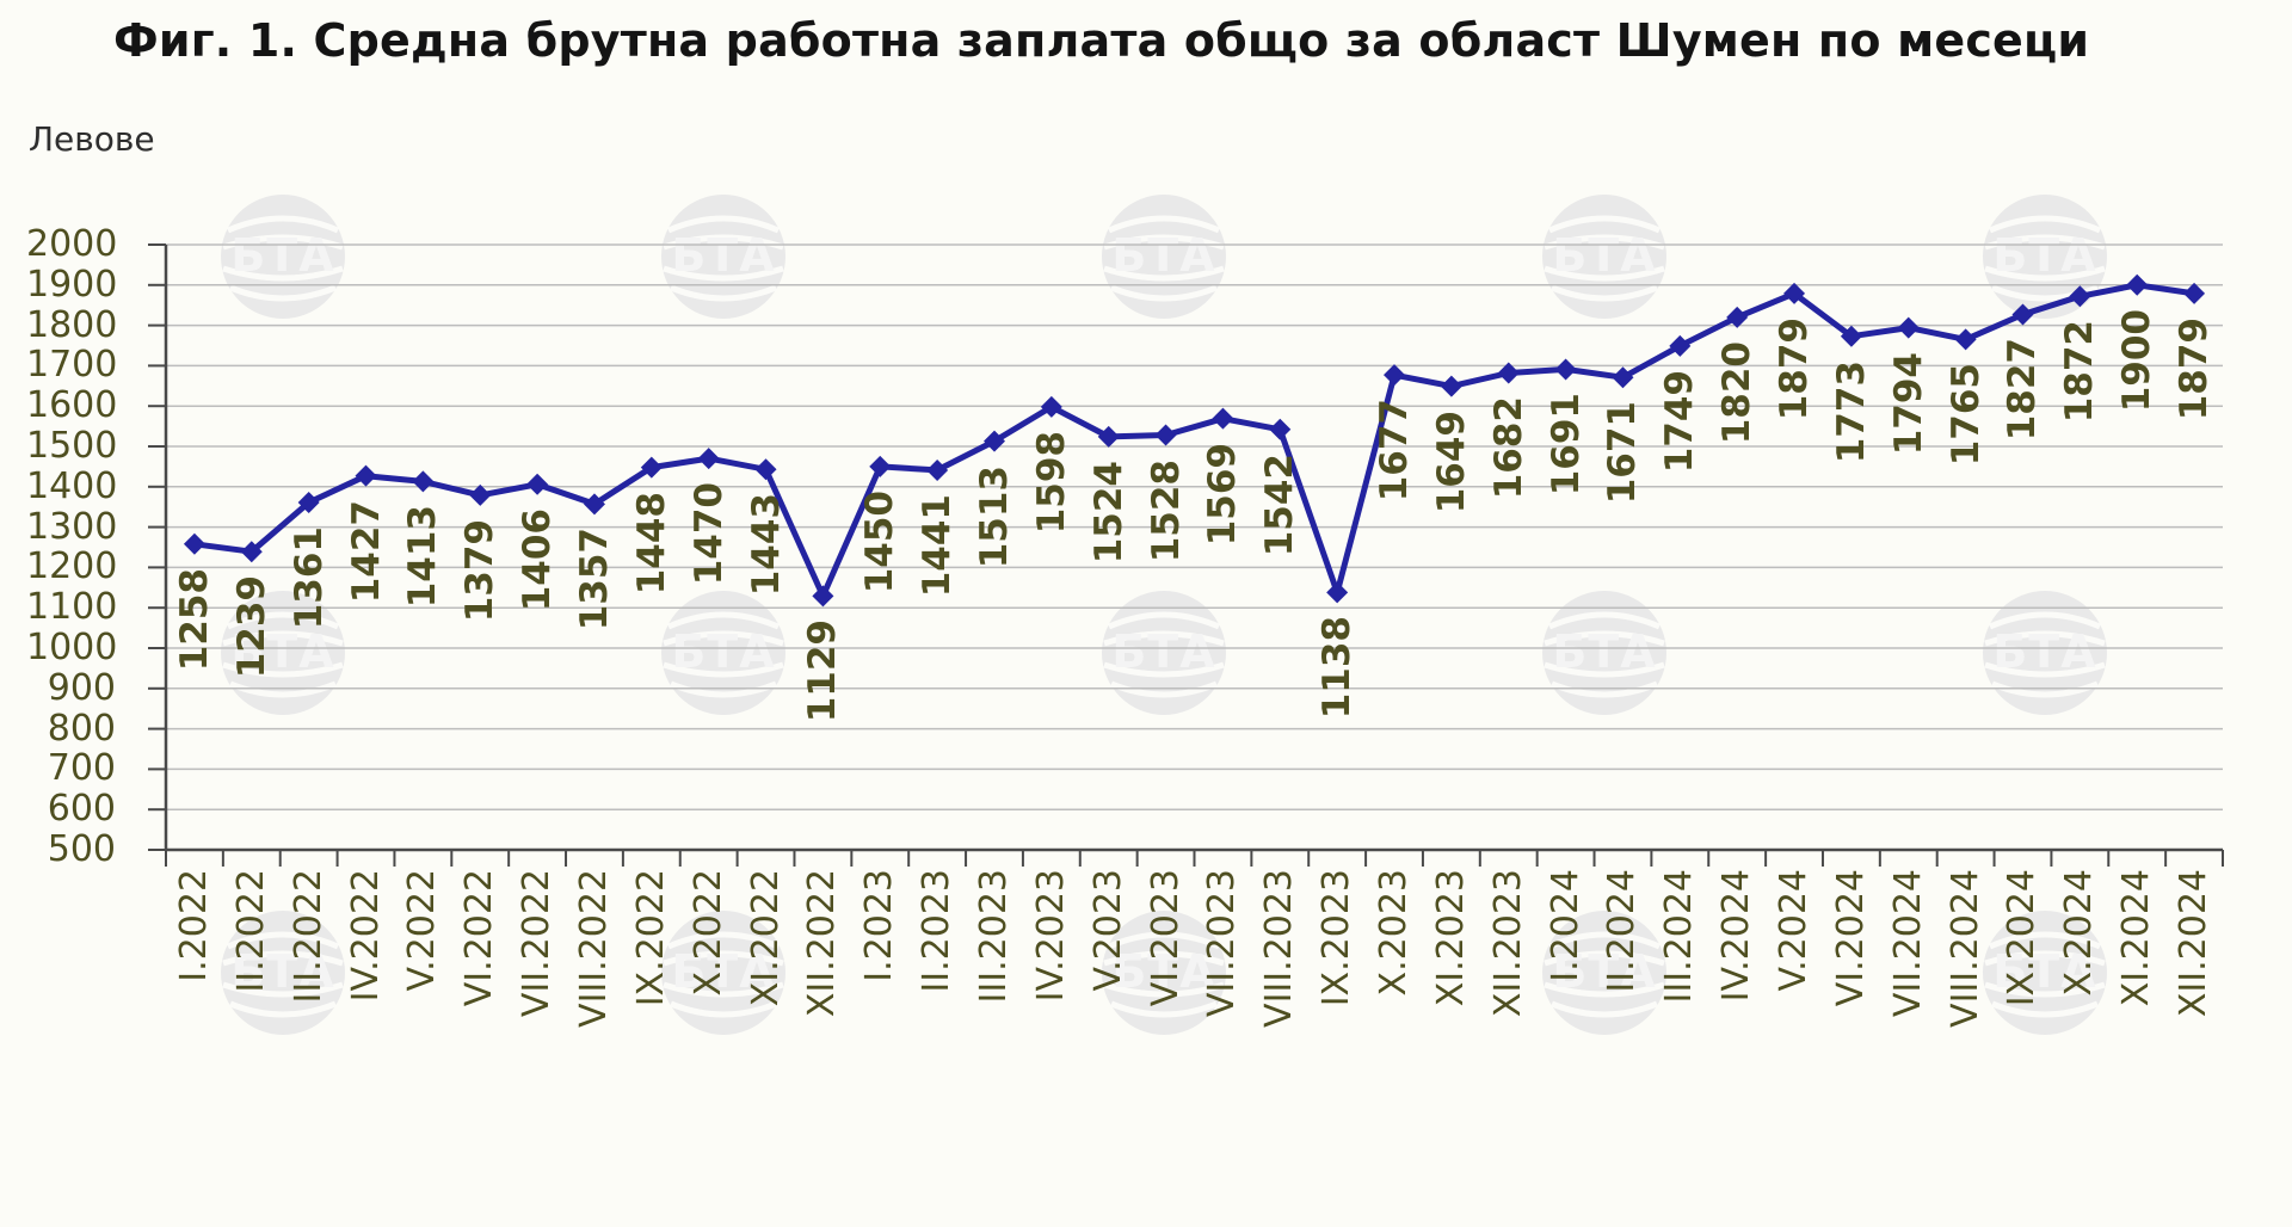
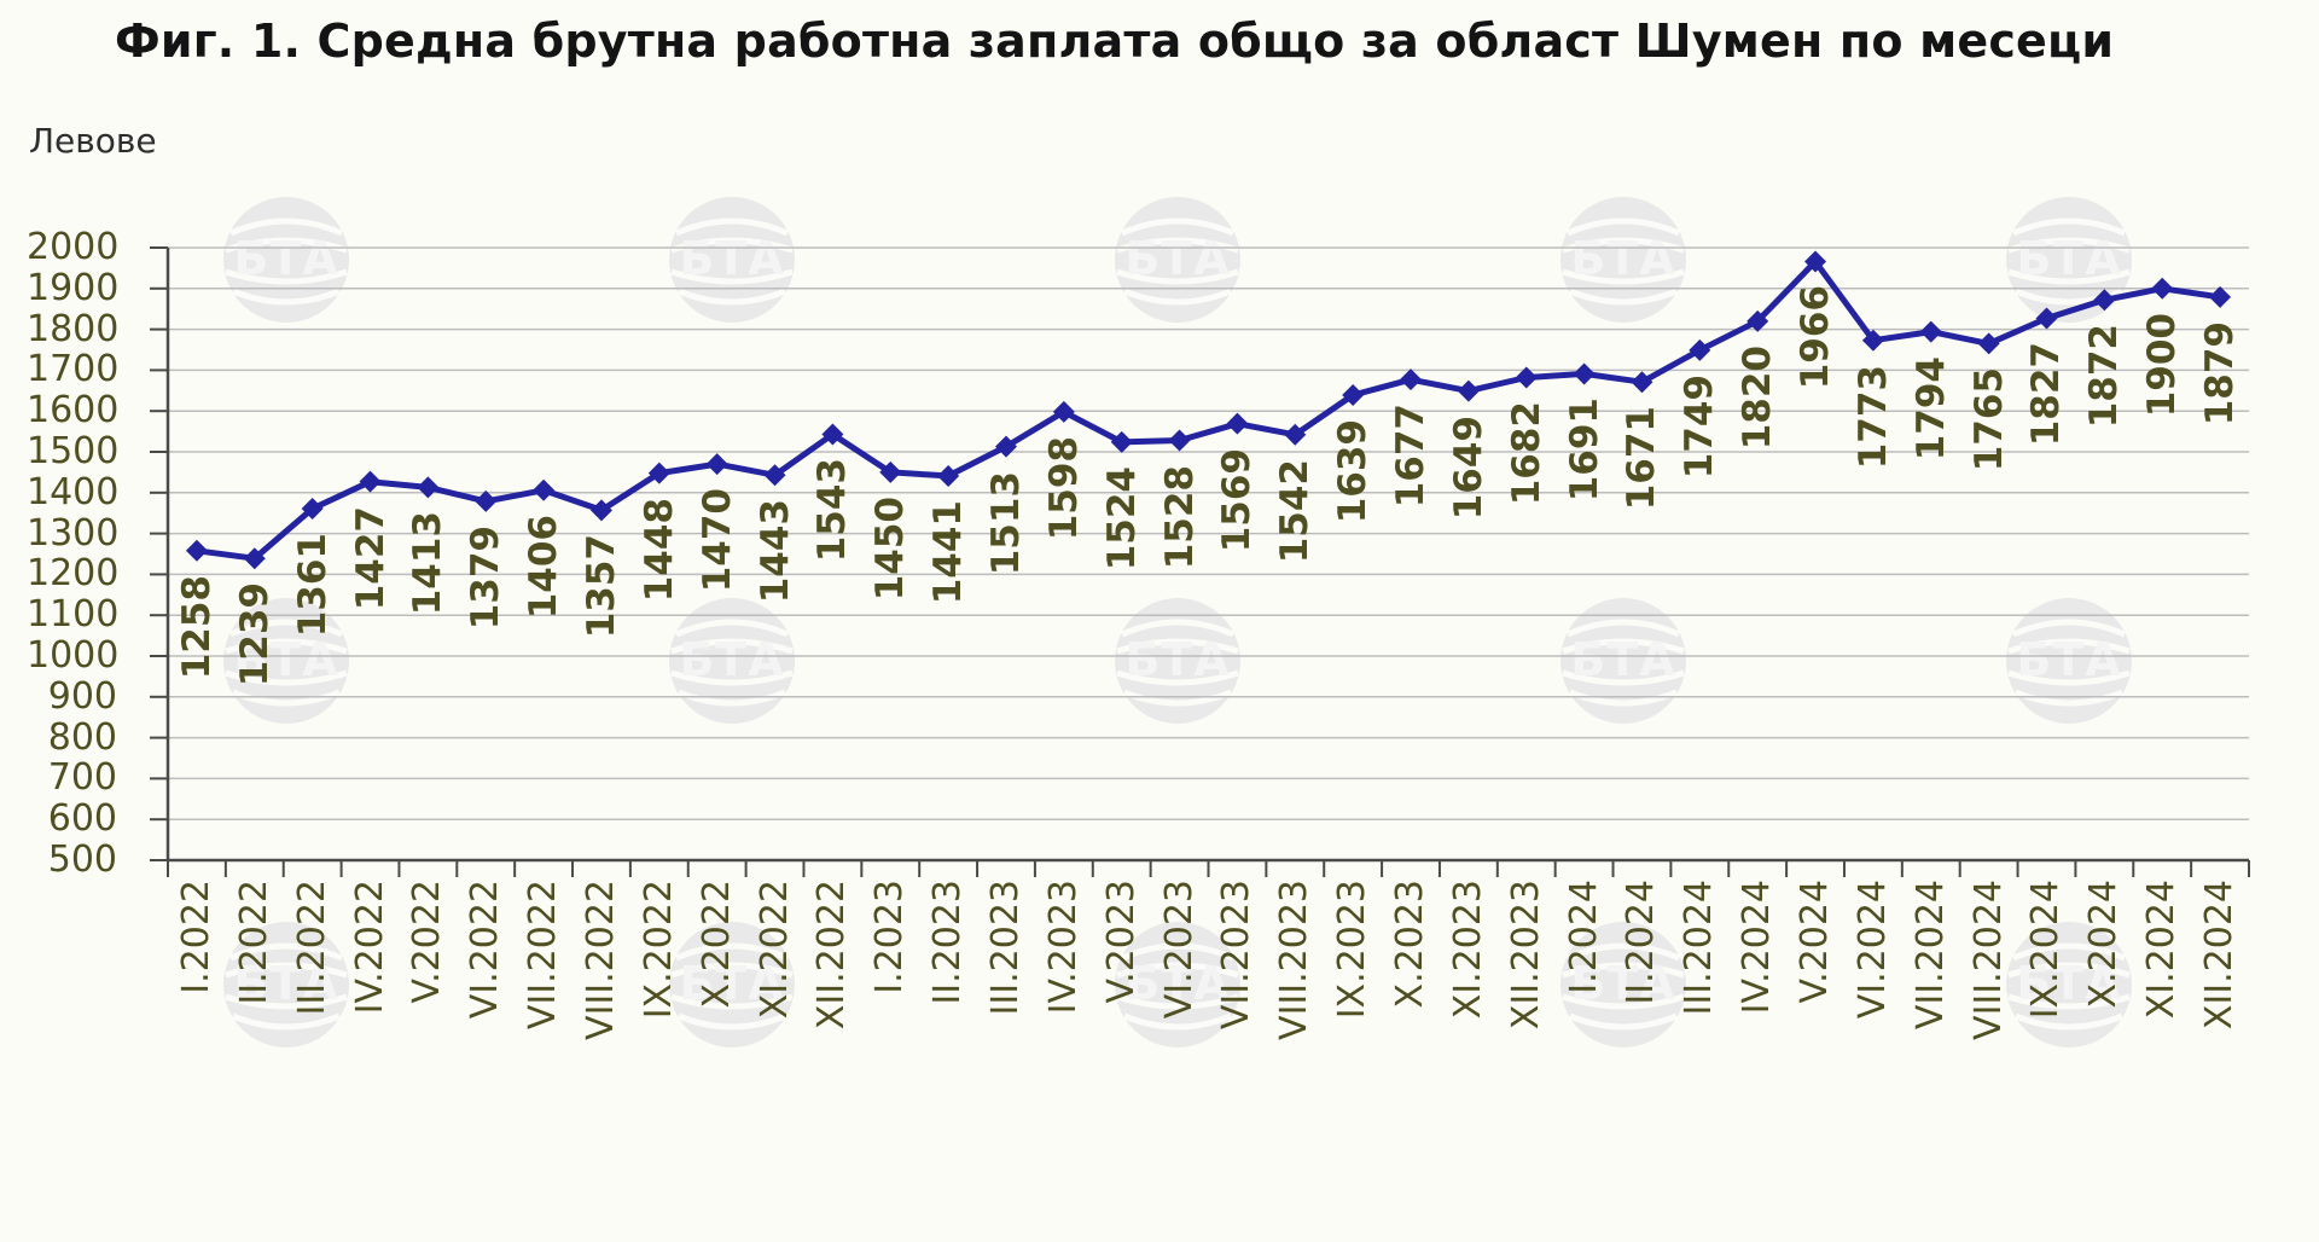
XII.2022: 1129 -> 1543
IX.2023: 1138 -> 1639
V.2024: 1879 -> 1966
